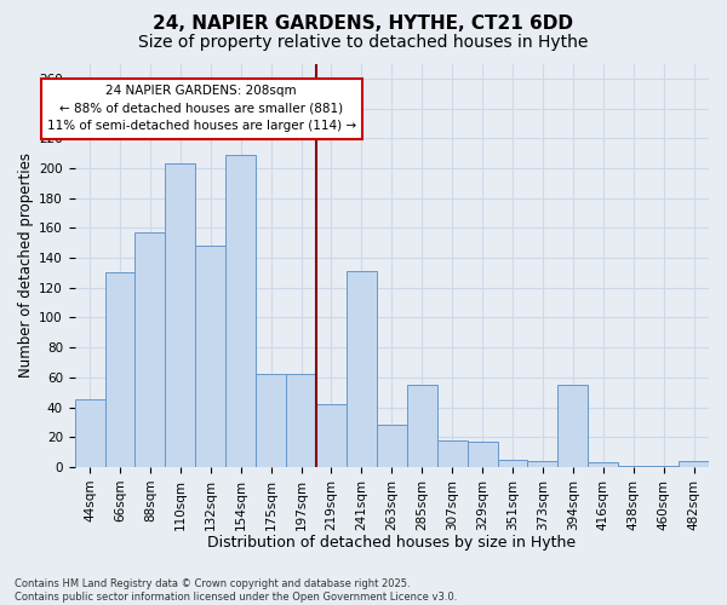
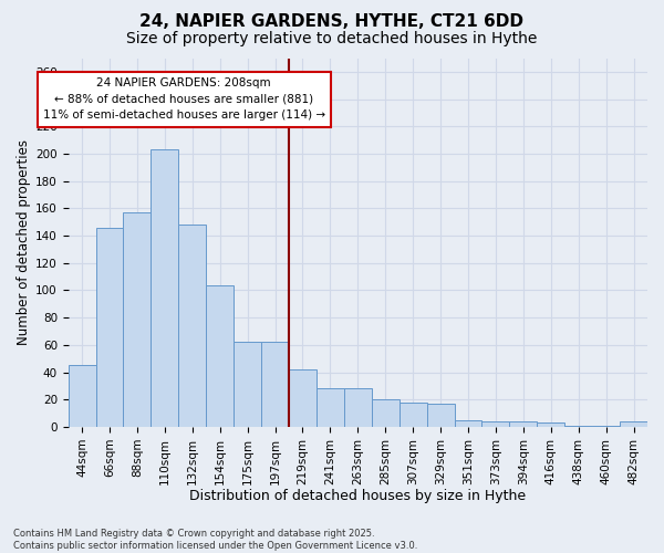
66sqm: 130 -> 146
154sqm: 209 -> 104
241sqm: 131 -> 28
285sqm: 55 -> 20
394sqm: 55 -> 4
